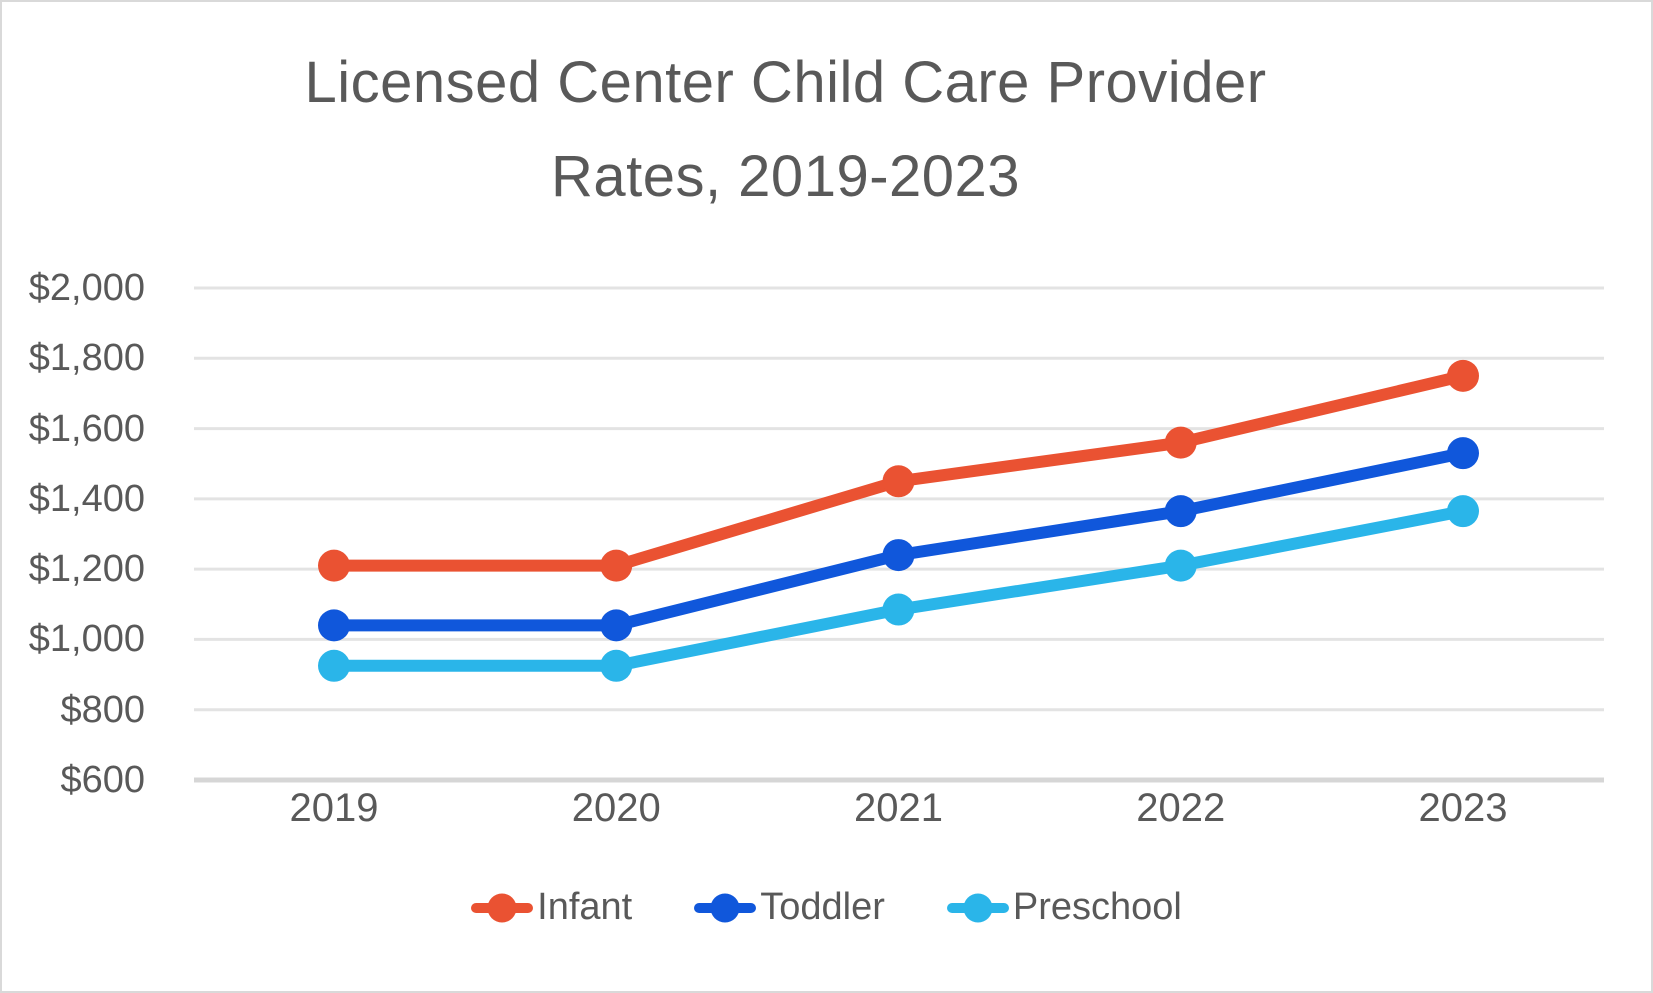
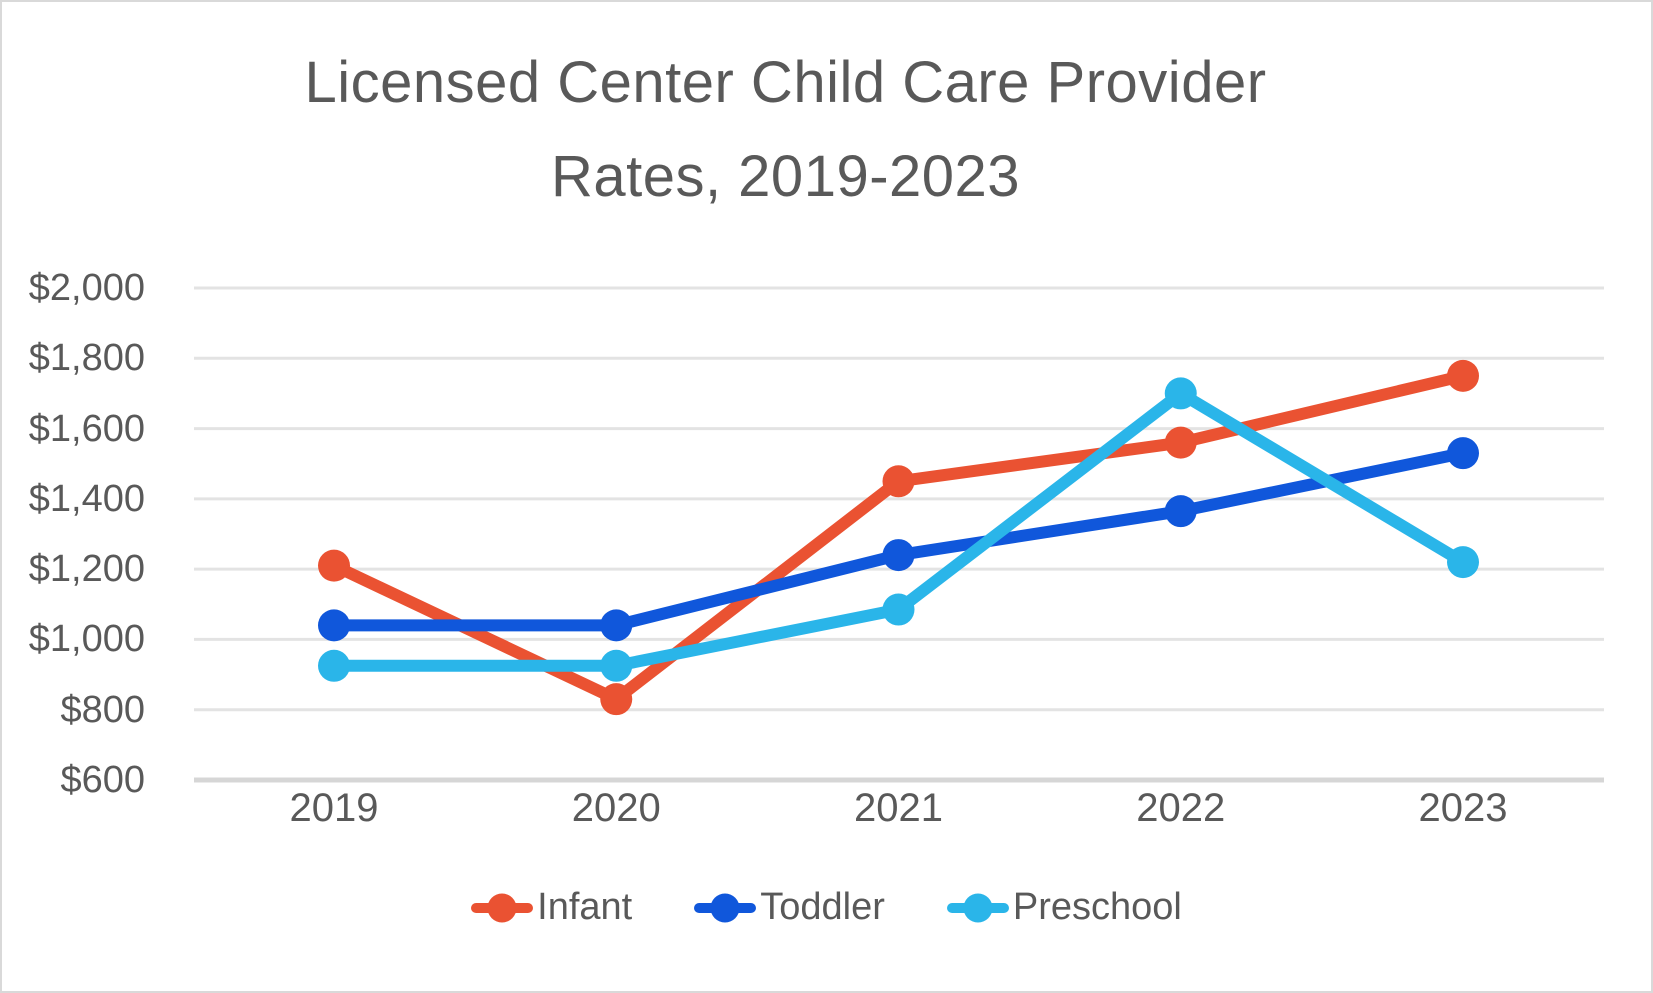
Infant/2020: $1210 -> $830
Preschool/2022: $1210 -> $1700
Preschool/2023: $1360 -> $1220
